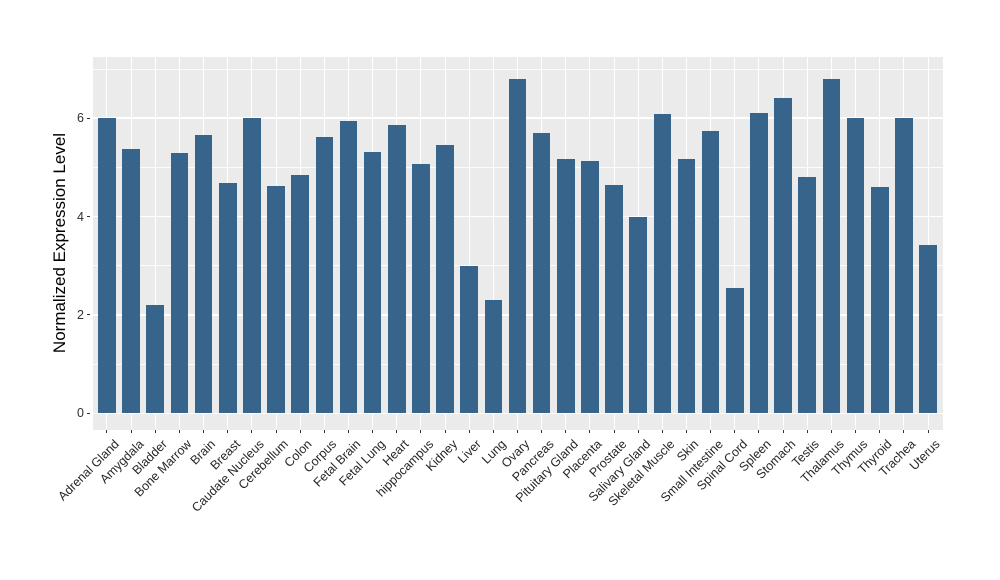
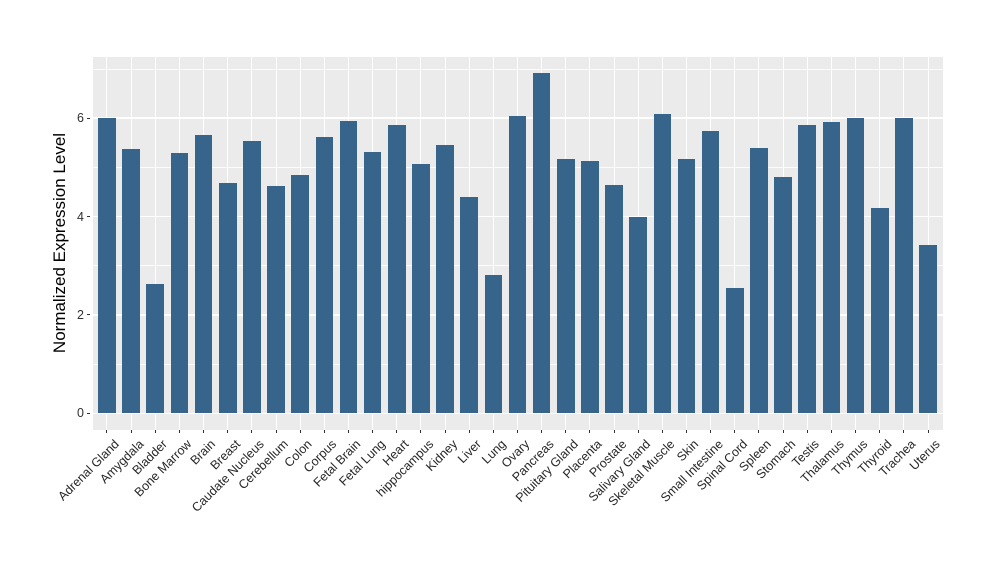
Bladder: 2.2 -> 2.6
Caudate Nucleus: 6.0 -> 5.5
Liver: 3.0 -> 4.4
Lung: 2.3 -> 2.8
Ovary: 6.8 -> 6.0
Pancreas: 5.7 -> 6.9
Spleen: 6.1 -> 5.4
Stomach: 6.4 -> 4.8
Testis: 4.8 -> 5.8
Thalamus: 6.8 -> 5.9
Thyroid: 4.6 -> 4.2
